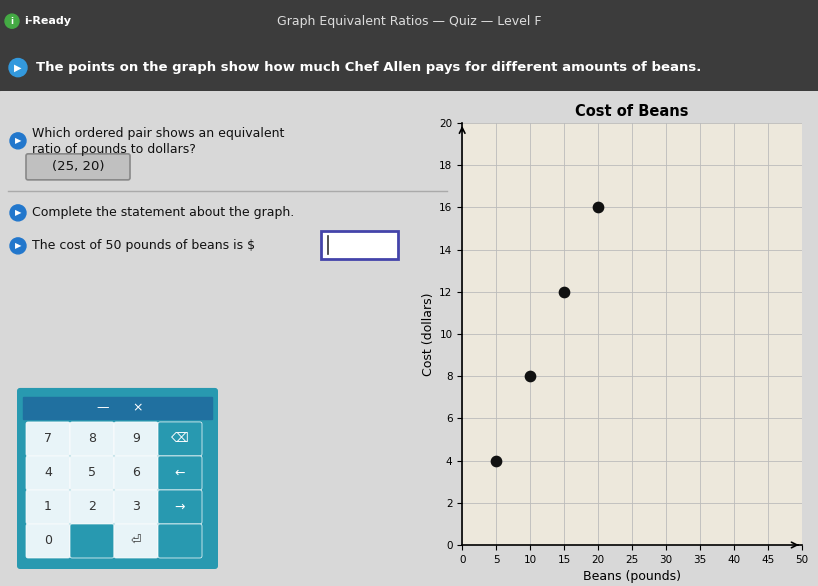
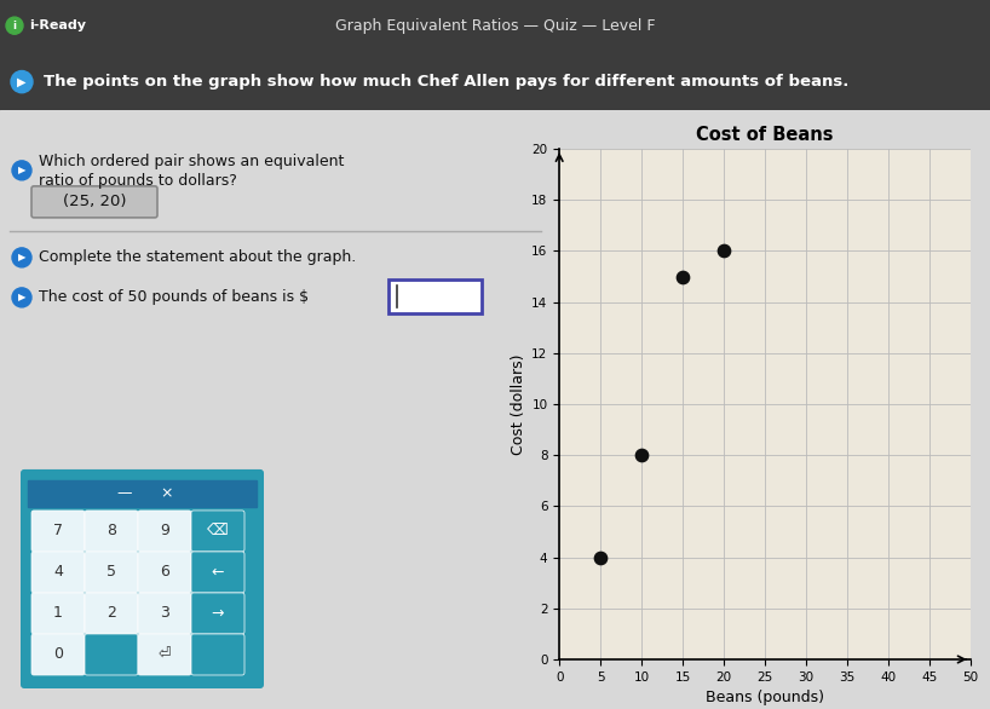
15: 12 -> 15
